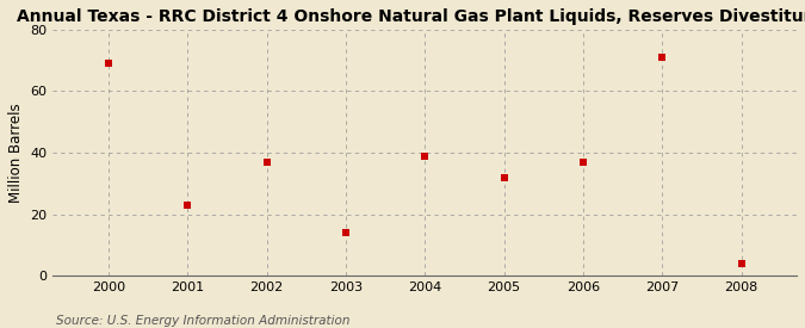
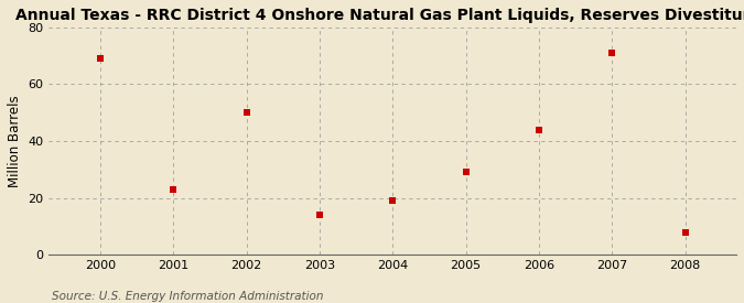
2002: 37 -> 50
2004: 39 -> 19
2005: 32 -> 29
2006: 37 -> 44
2008: 4 -> 8
